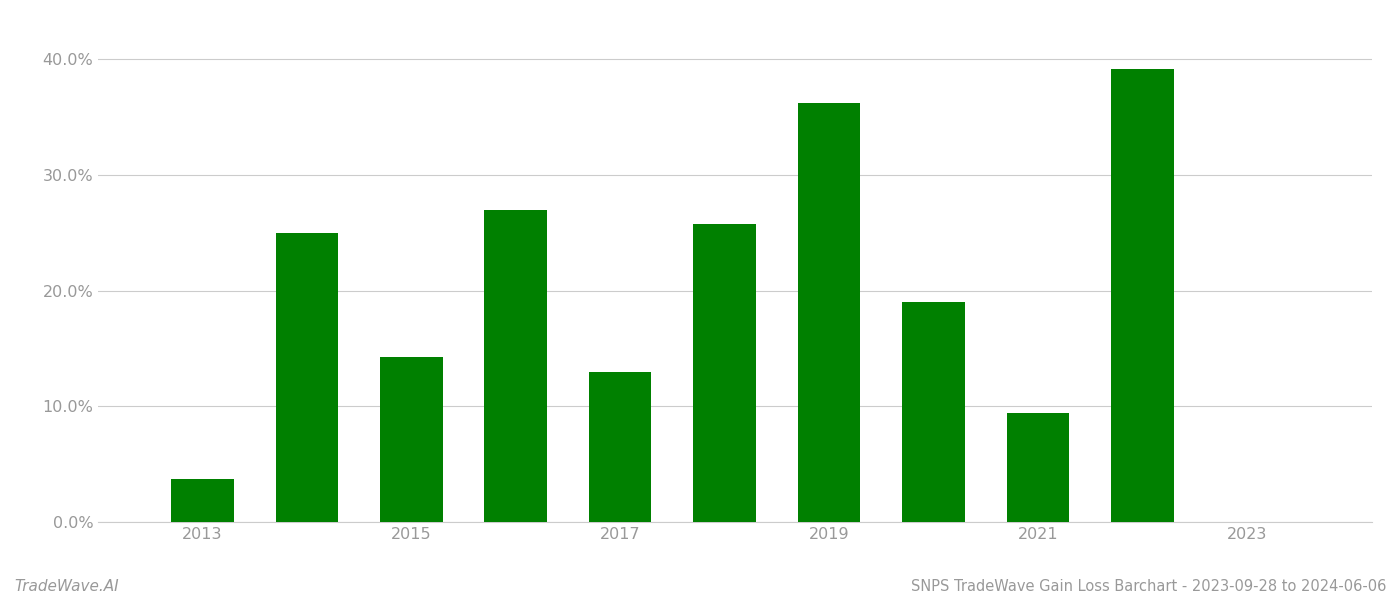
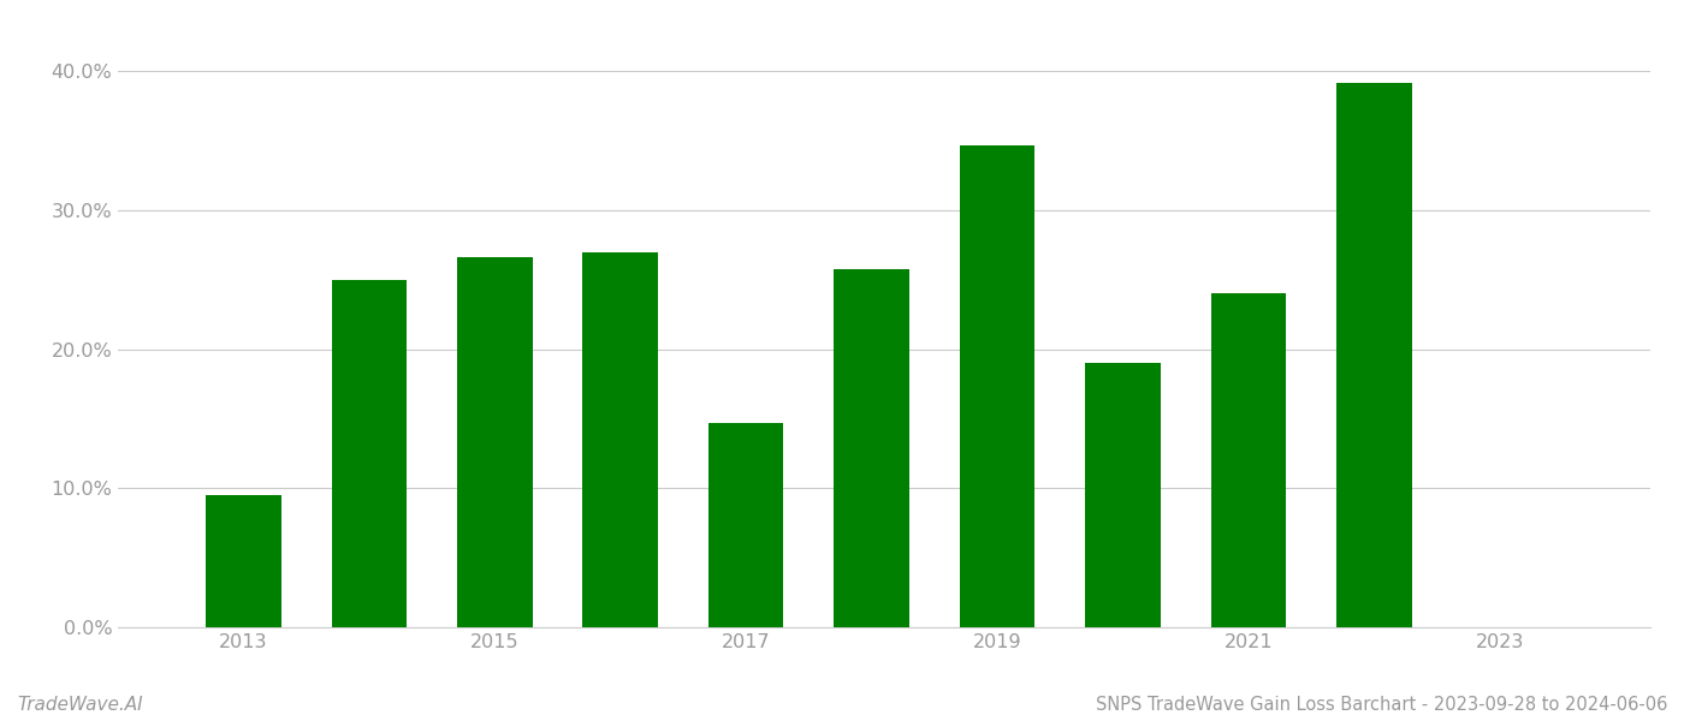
2013: 3.7% -> 9.5%
2015: 14.3% -> 26.6%
2017: 13.0% -> 14.7%
2019: 36.2% -> 34.7%
2021: 9.4% -> 24.0%
